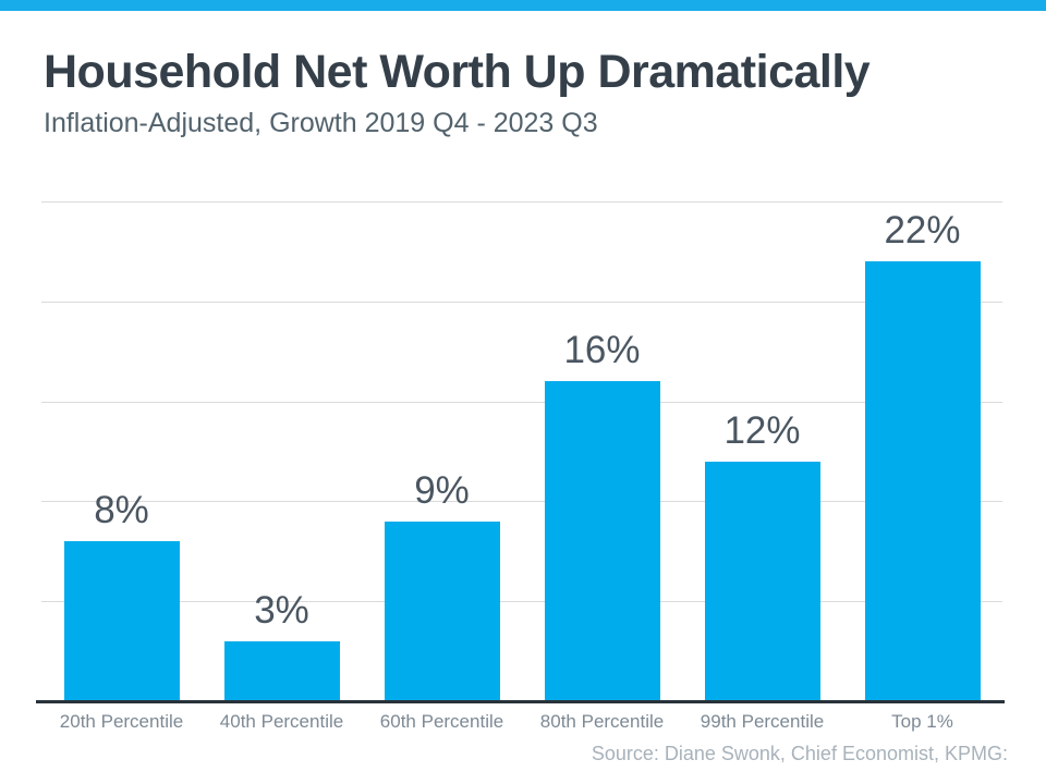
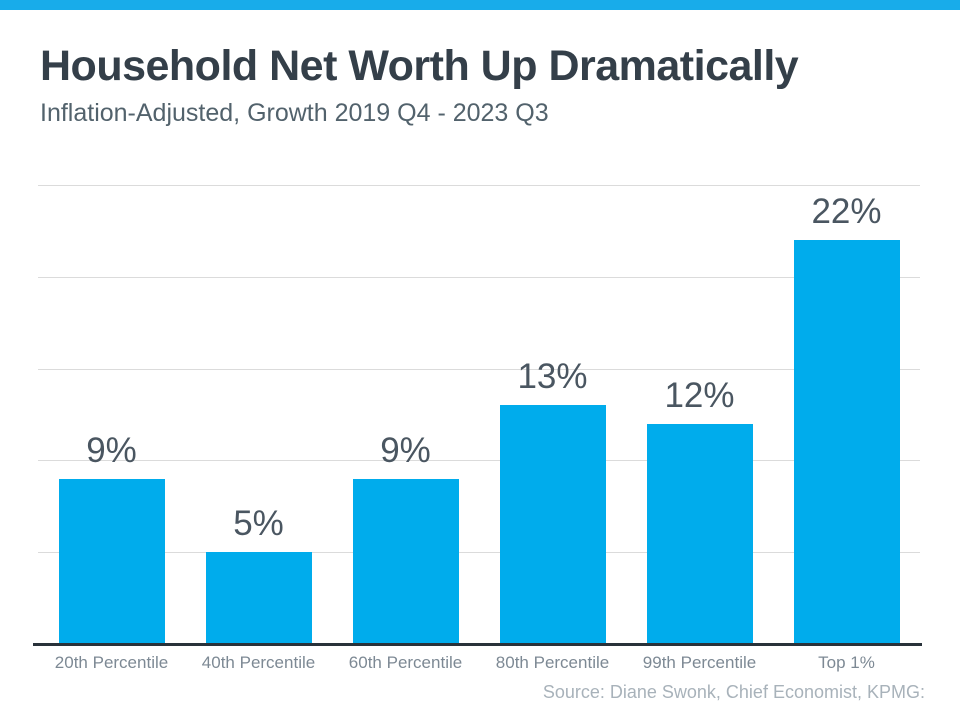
20th Percentile: 8% -> 9%
40th Percentile: 3% -> 5%
80th Percentile: 16% -> 13%
